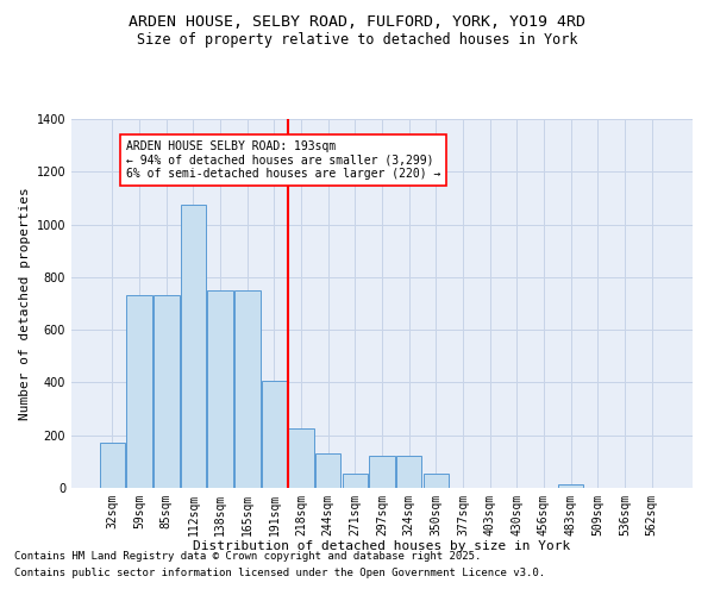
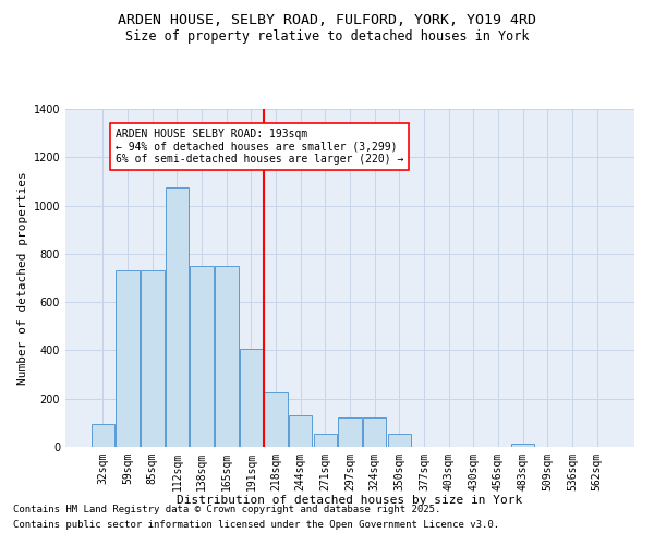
32sqm: 170 -> 95
